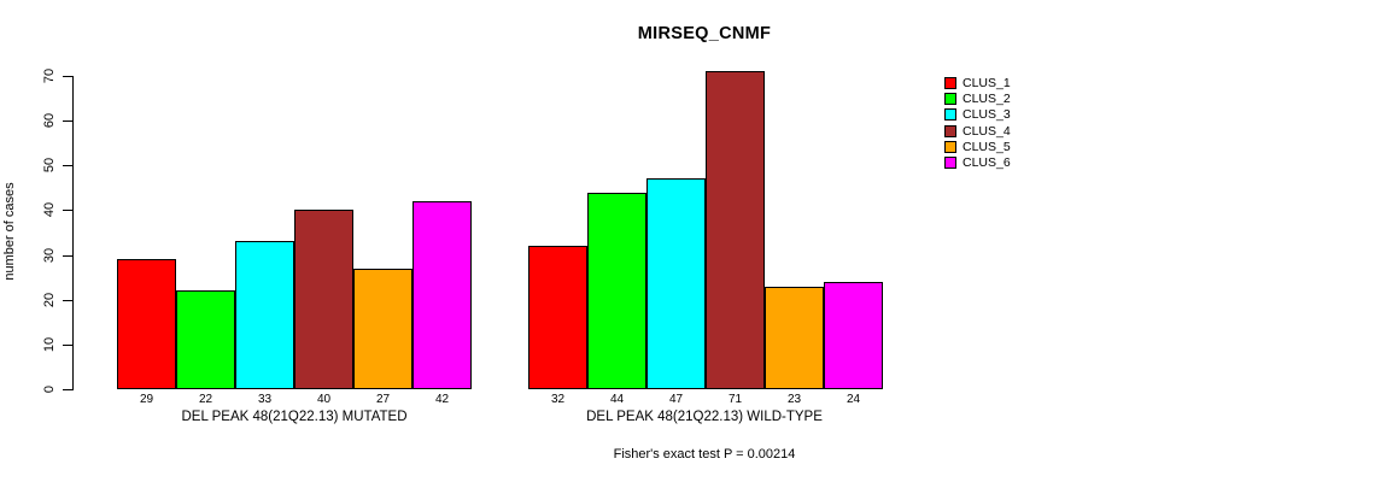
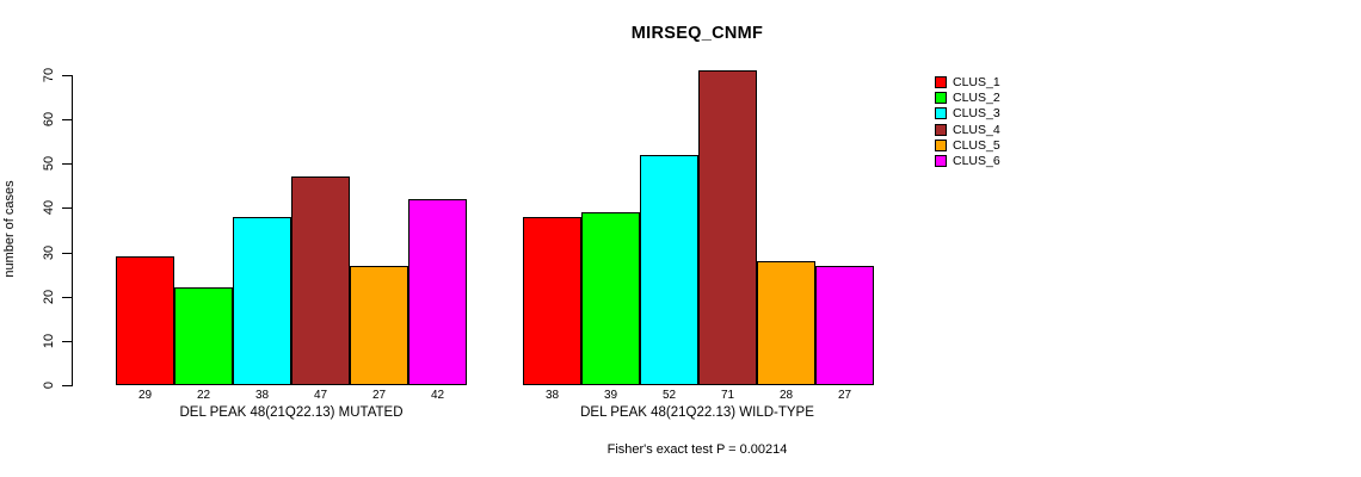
CLUS_3/DEL PEAK 48(21Q22.13) MUTATED: 33 -> 38
CLUS_4/DEL PEAK 48(21Q22.13) MUTATED: 40 -> 47
CLUS_1/DEL PEAK 48(21Q22.13) WILD-TYPE: 32 -> 38
CLUS_2/DEL PEAK 48(21Q22.13) WILD-TYPE: 44 -> 39
CLUS_3/DEL PEAK 48(21Q22.13) WILD-TYPE: 47 -> 52
CLUS_5/DEL PEAK 48(21Q22.13) WILD-TYPE: 23 -> 28
CLUS_6/DEL PEAK 48(21Q22.13) WILD-TYPE: 24 -> 27
